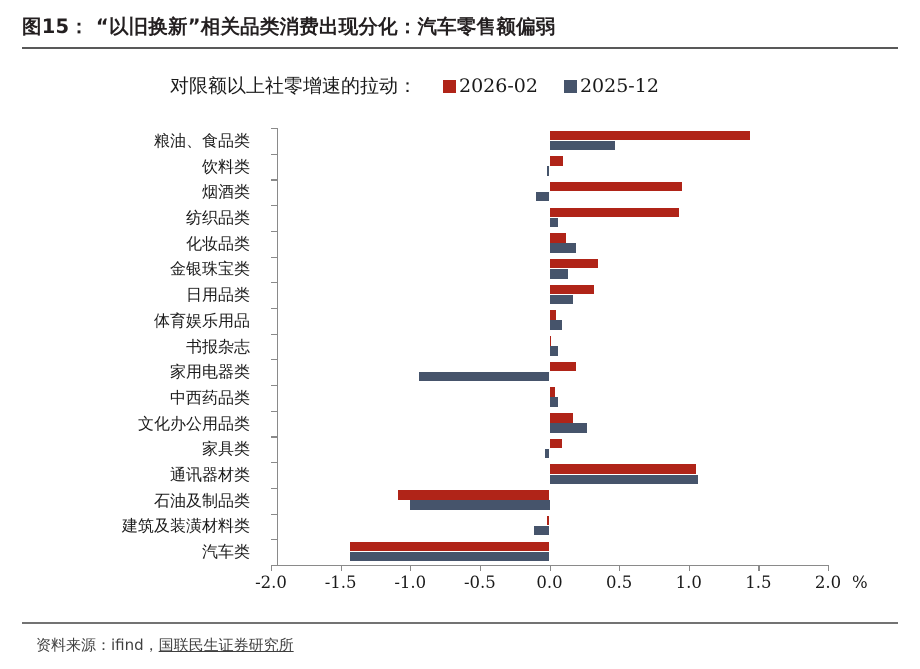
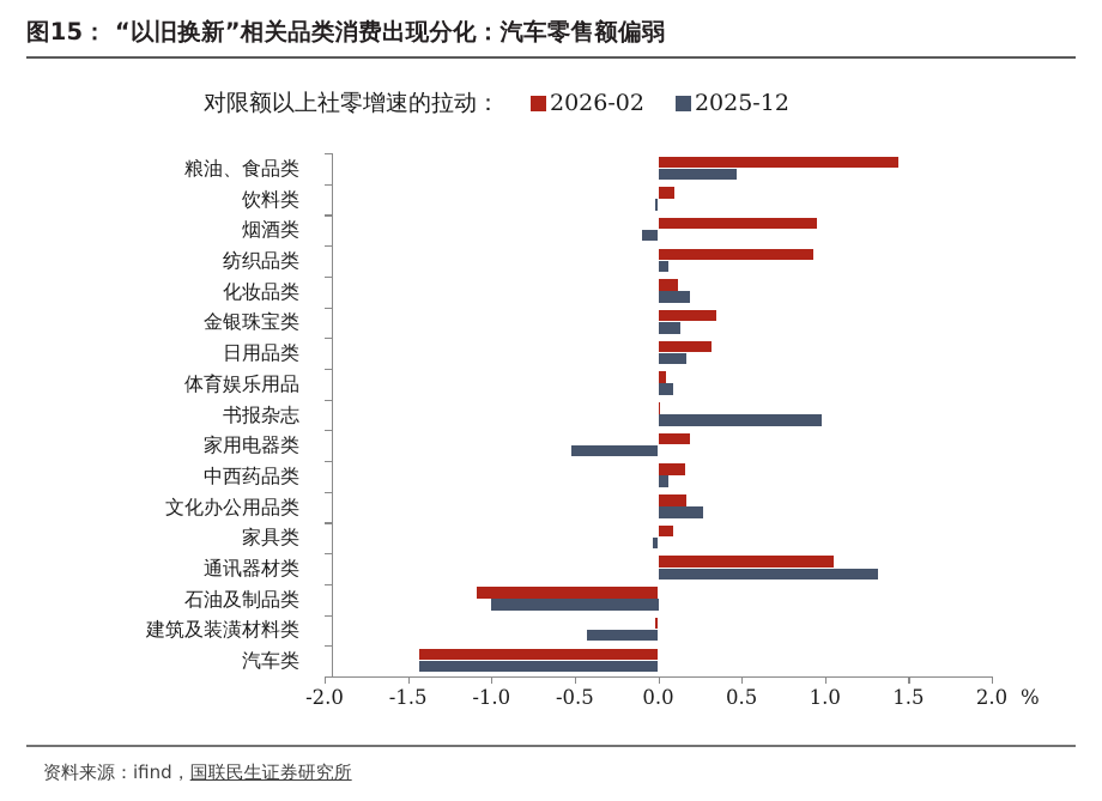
2025-12/书报杂志: 0.06 -> 0.98
2025-12/家用电器类: -0.94 -> -0.52
2026-02/中西药品类: 0.04 -> 0.16
2025-12/通讯器材类: 1.07 -> 1.32
2025-12/建筑及装潢材料类: -0.11 -> -0.43
